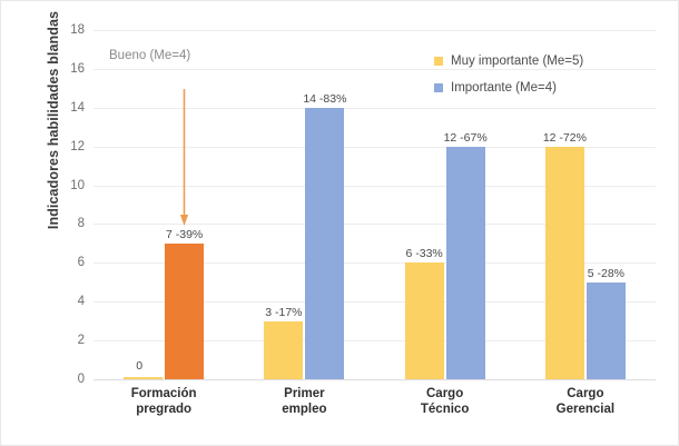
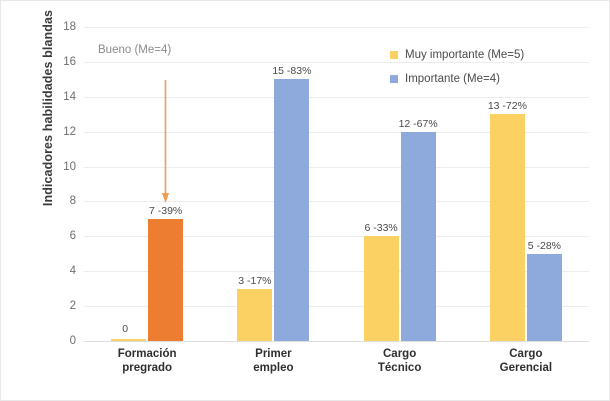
Importante (Me=4)/Primer empleo: 14 -> 15
Muy importante (Me=5)/Cargo Gerencial: 12 -> 13
